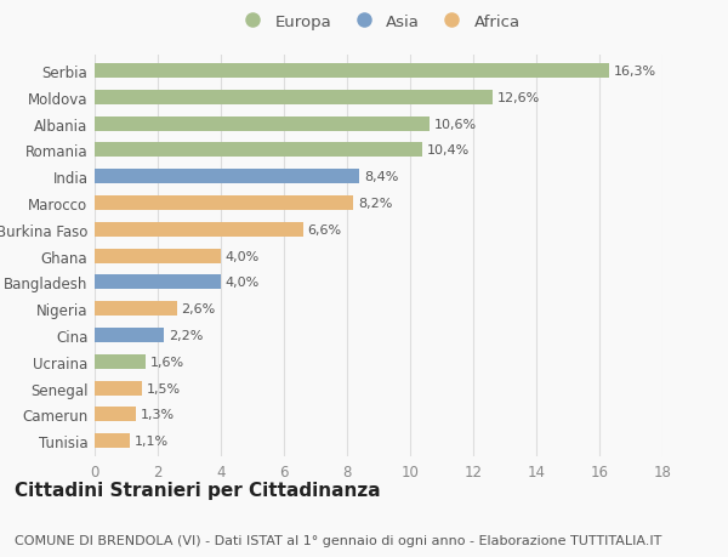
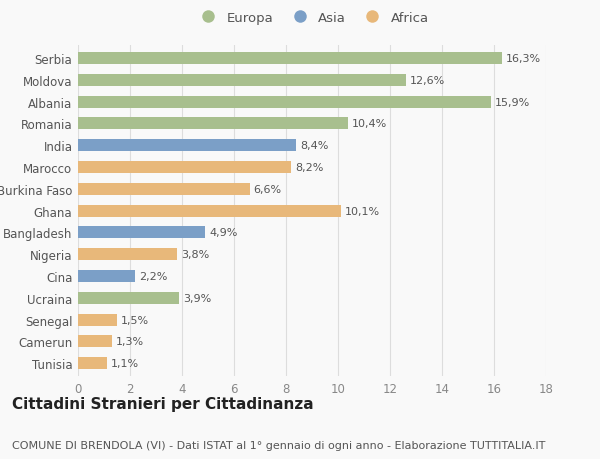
Albania: 10,6% -> 15,9%
Ghana: 4,0% -> 10,1%
Bangladesh: 4,0% -> 4,9%
Nigeria: 2,6% -> 3,8%
Ucraina: 1,6% -> 3,9%
